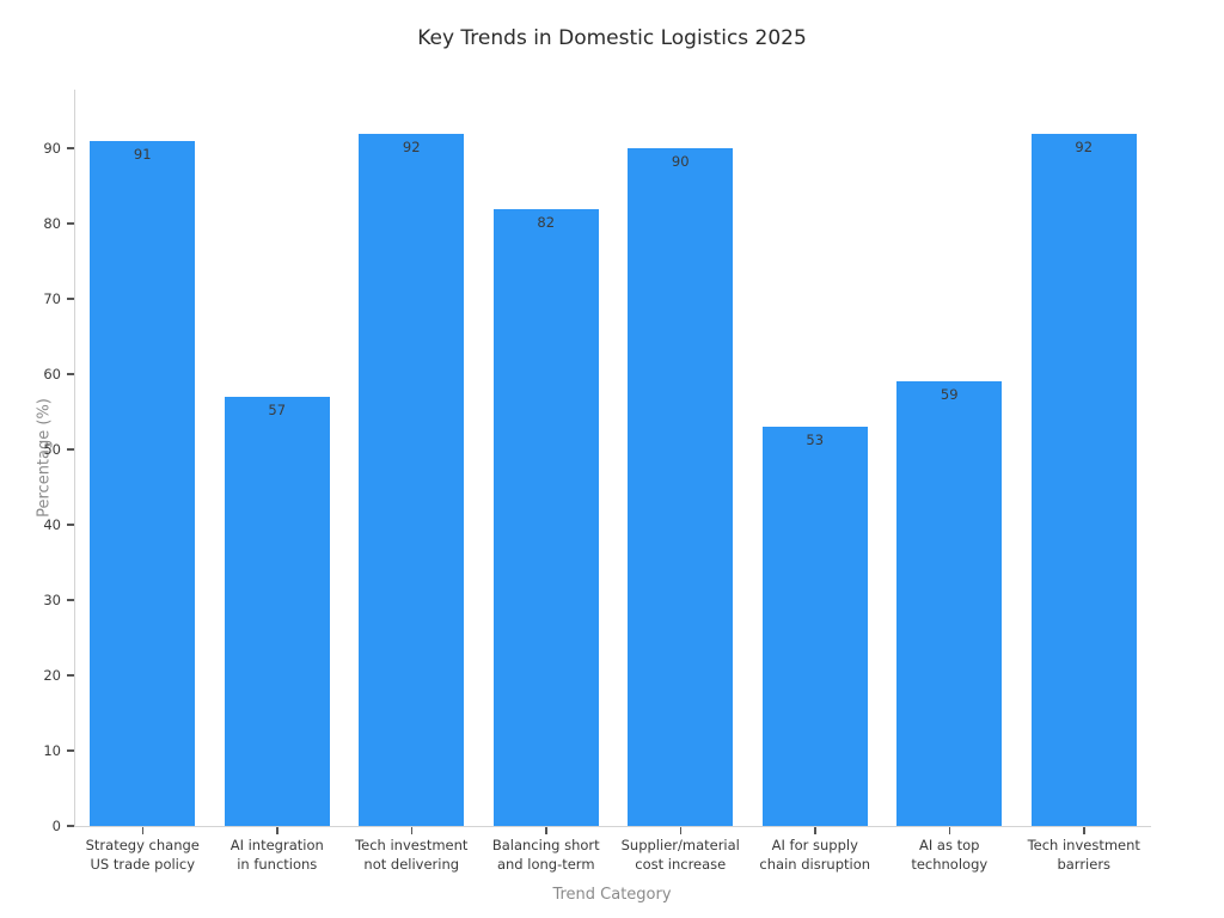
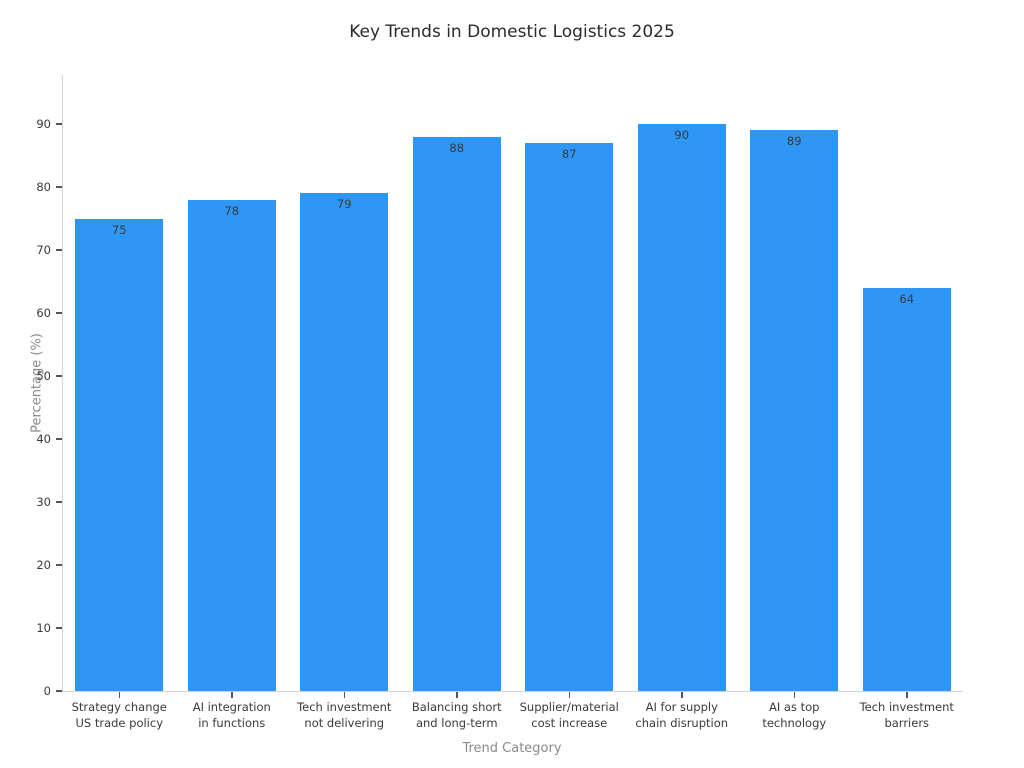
Strategy change US trade policy: 91 -> 75
AI integration in functions: 57 -> 78
Tech investment not delivering: 92 -> 79
Balancing short and long-term: 82 -> 88
Supplier/material cost increase: 90 -> 87
AI for supply chain disruption: 53 -> 90
AI as top technology: 59 -> 89
Tech investment barriers: 92 -> 64
